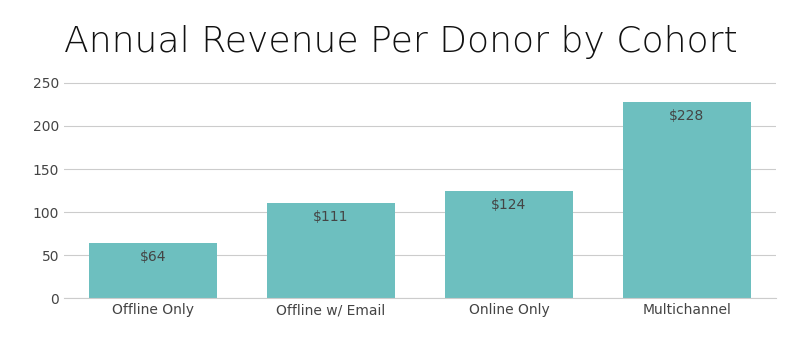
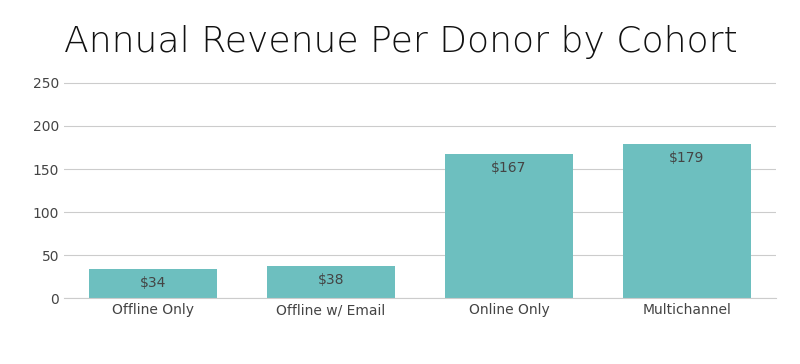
Offline Only: $64 -> $34
Offline w/ Email: $111 -> $38
Online Only: $124 -> $167
Multichannel: $228 -> $179
